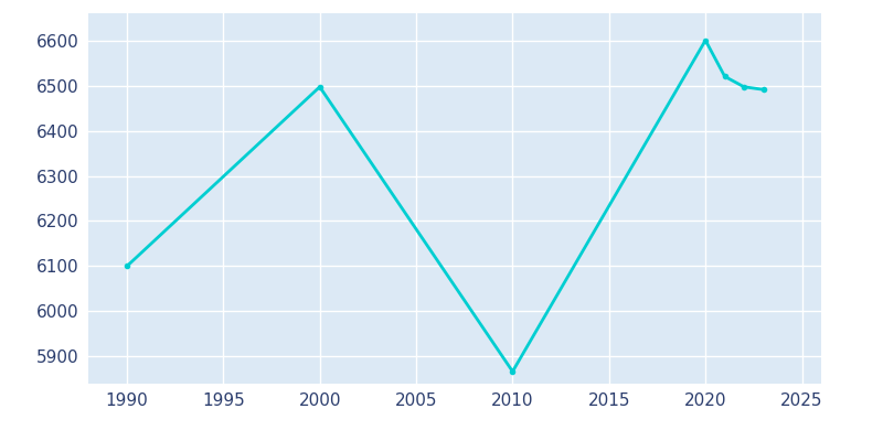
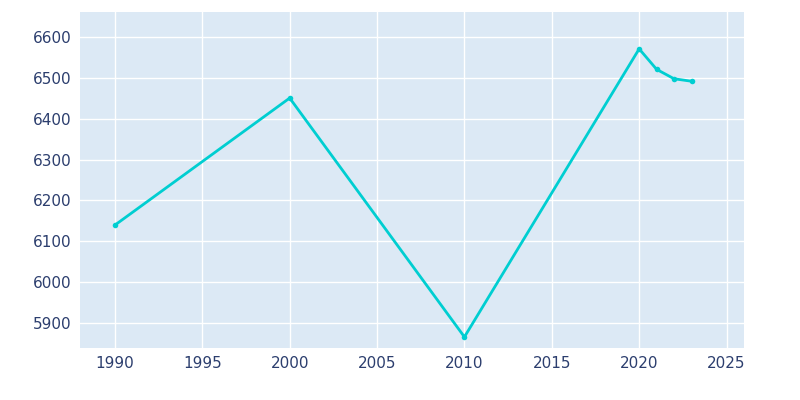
1990: 6100 -> 6140
2000: 6497 -> 6450
2020: 6600 -> 6570
